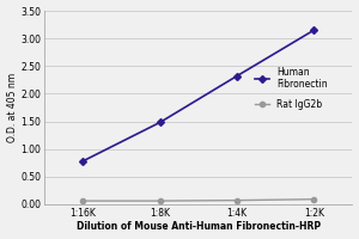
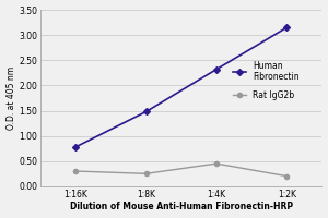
Rat IgG2b/1:16K: 0.06 -> 0.30
Rat IgG2b/1:8K: 0.06 -> 0.25
Rat IgG2b/1:4K: 0.07 -> 0.45
Rat IgG2b/1:2K: 0.09 -> 0.20
